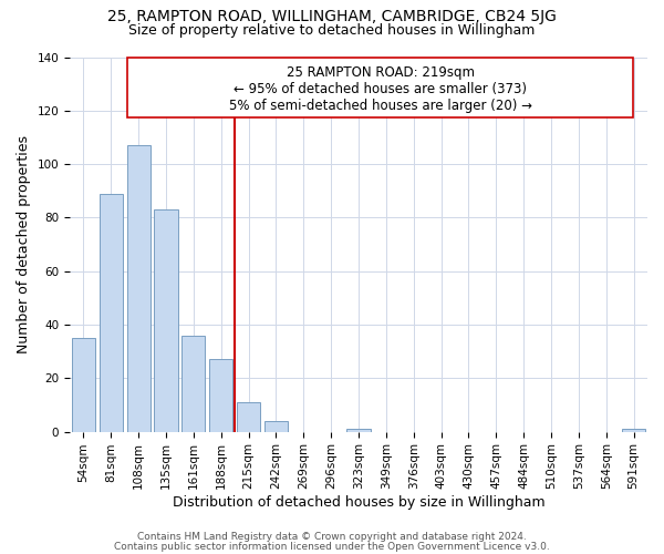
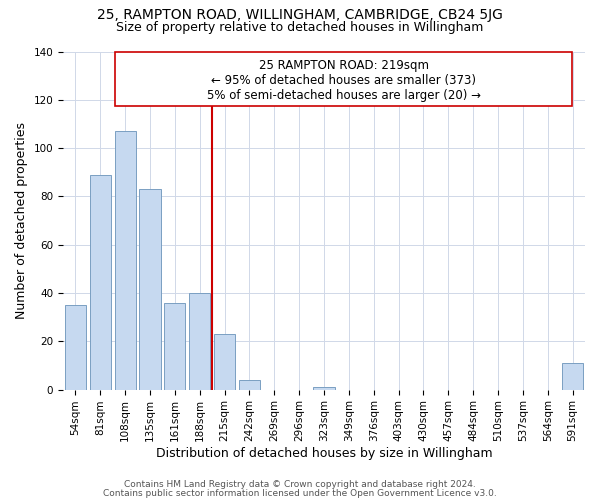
188sqm: 27 -> 40
215sqm: 11 -> 23
591sqm: 1 -> 11
